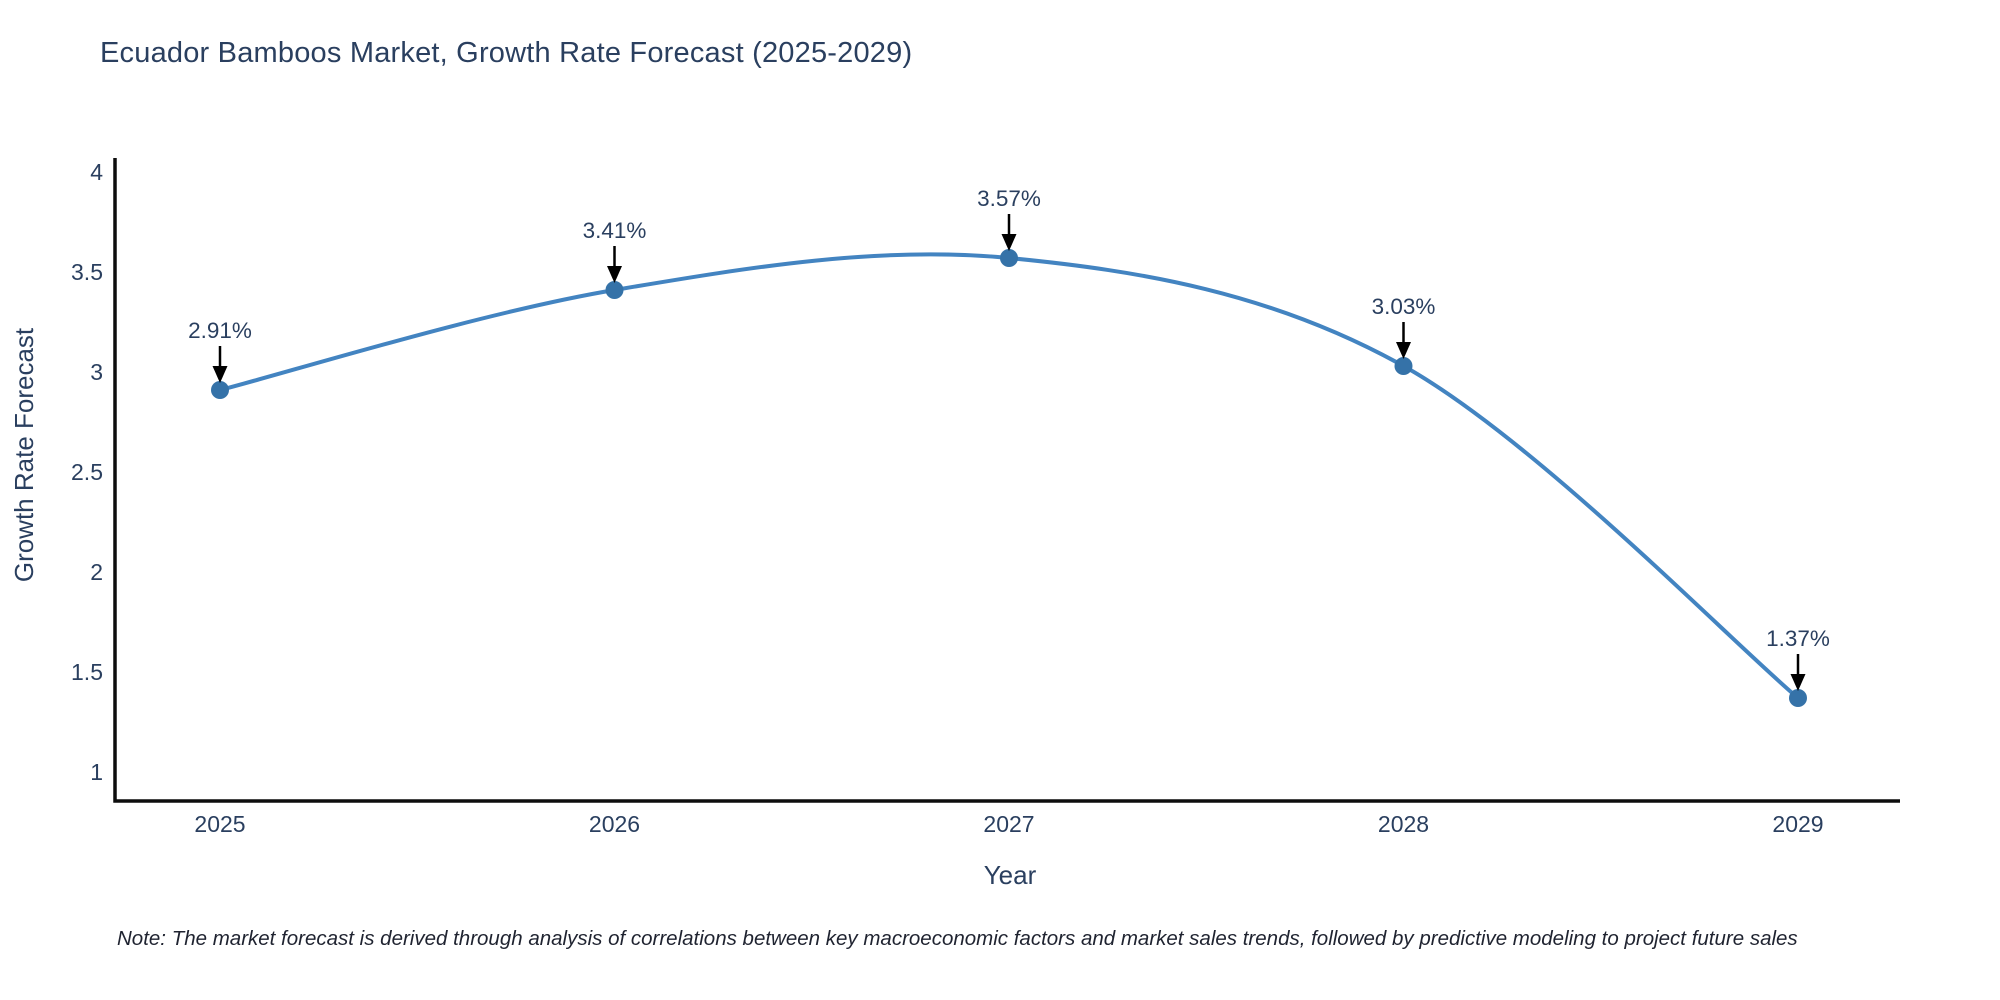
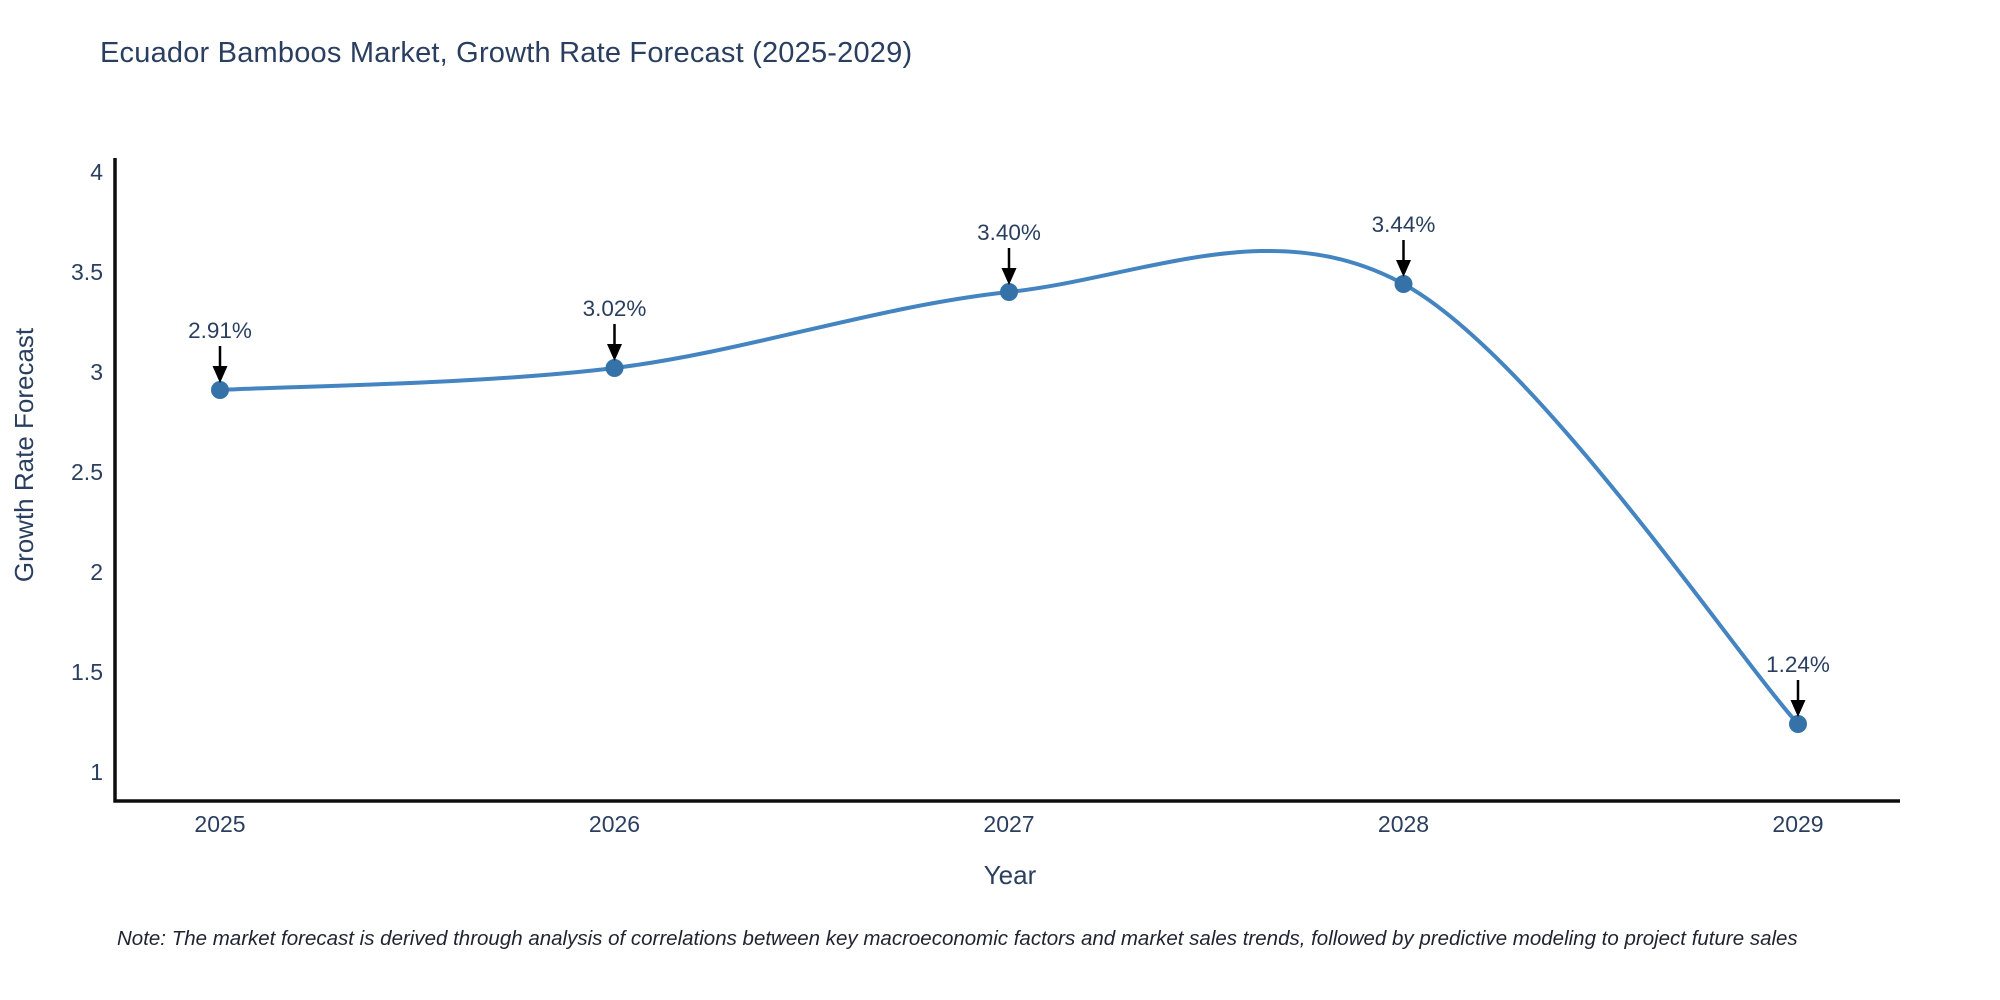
2026: 3.41% -> 3.02%
2027: 3.57% -> 3.40%
2028: 3.03% -> 3.44%
2029: 1.37% -> 1.24%
